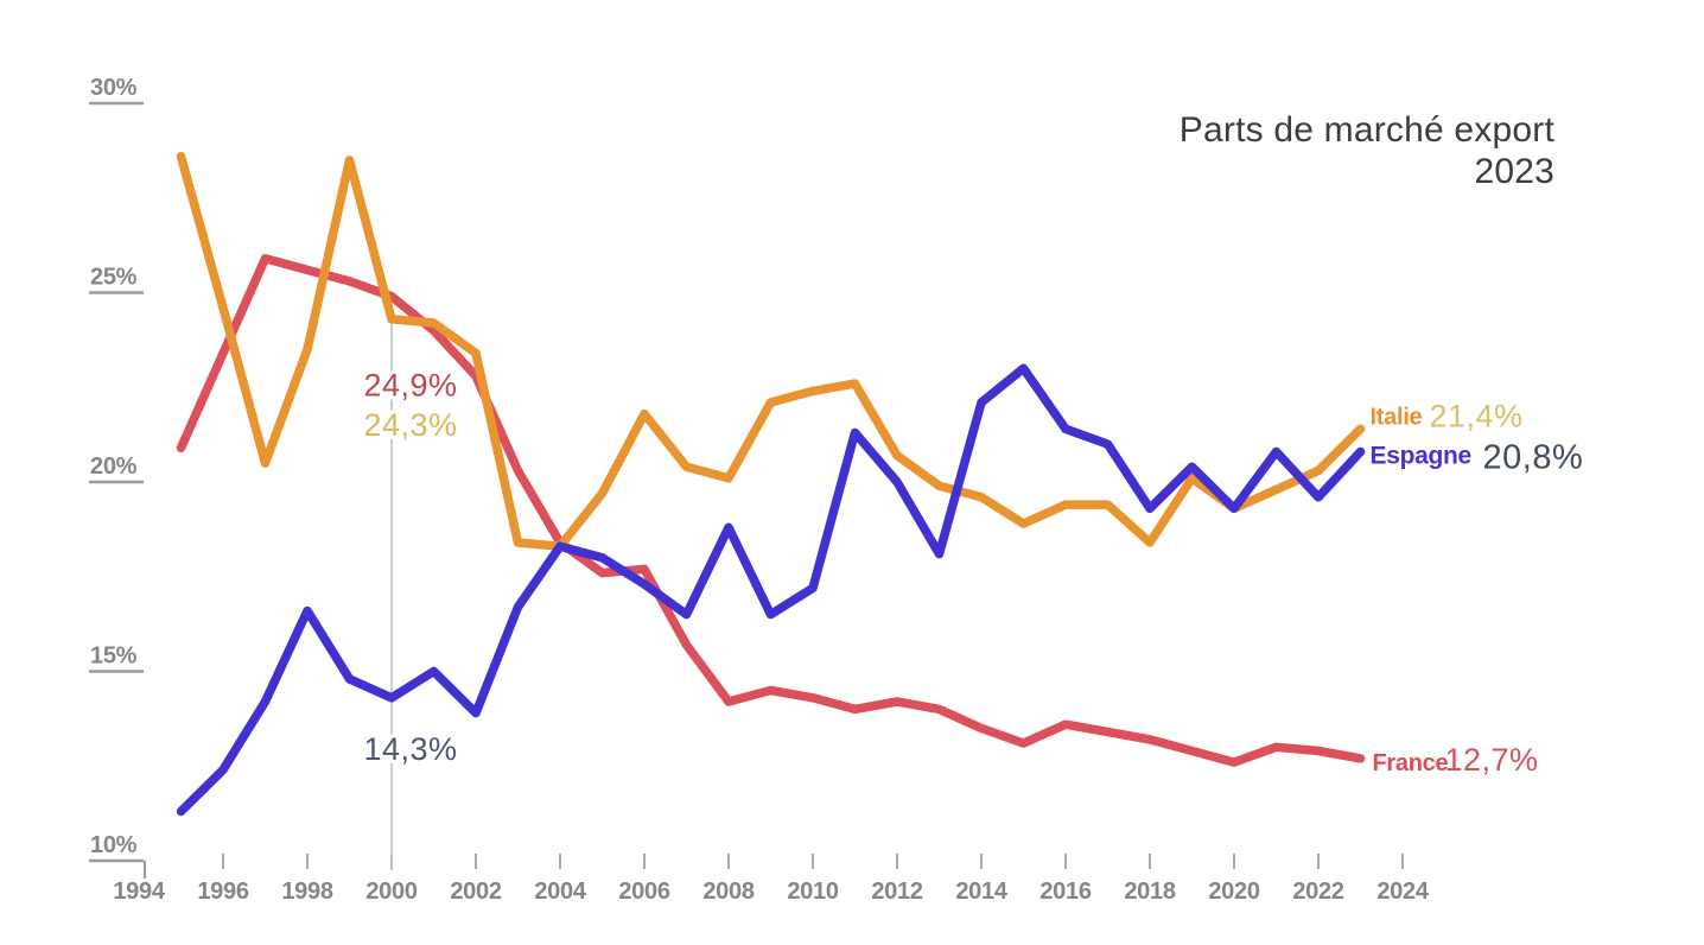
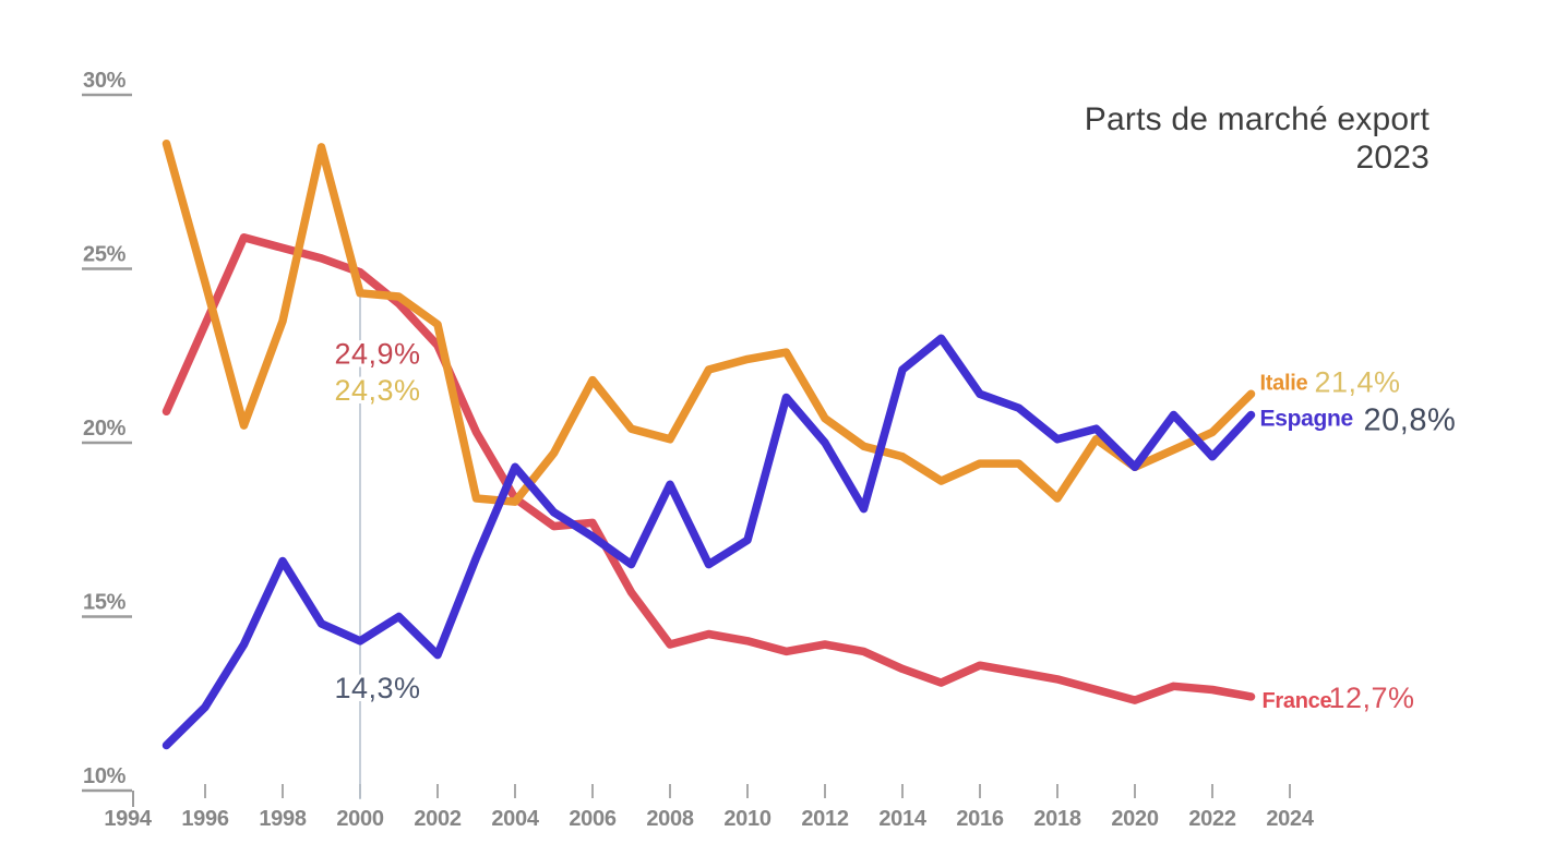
Espagne/2004: 18.3% -> 19.3%
Espagne/2018: 19.3% -> 20.1%
